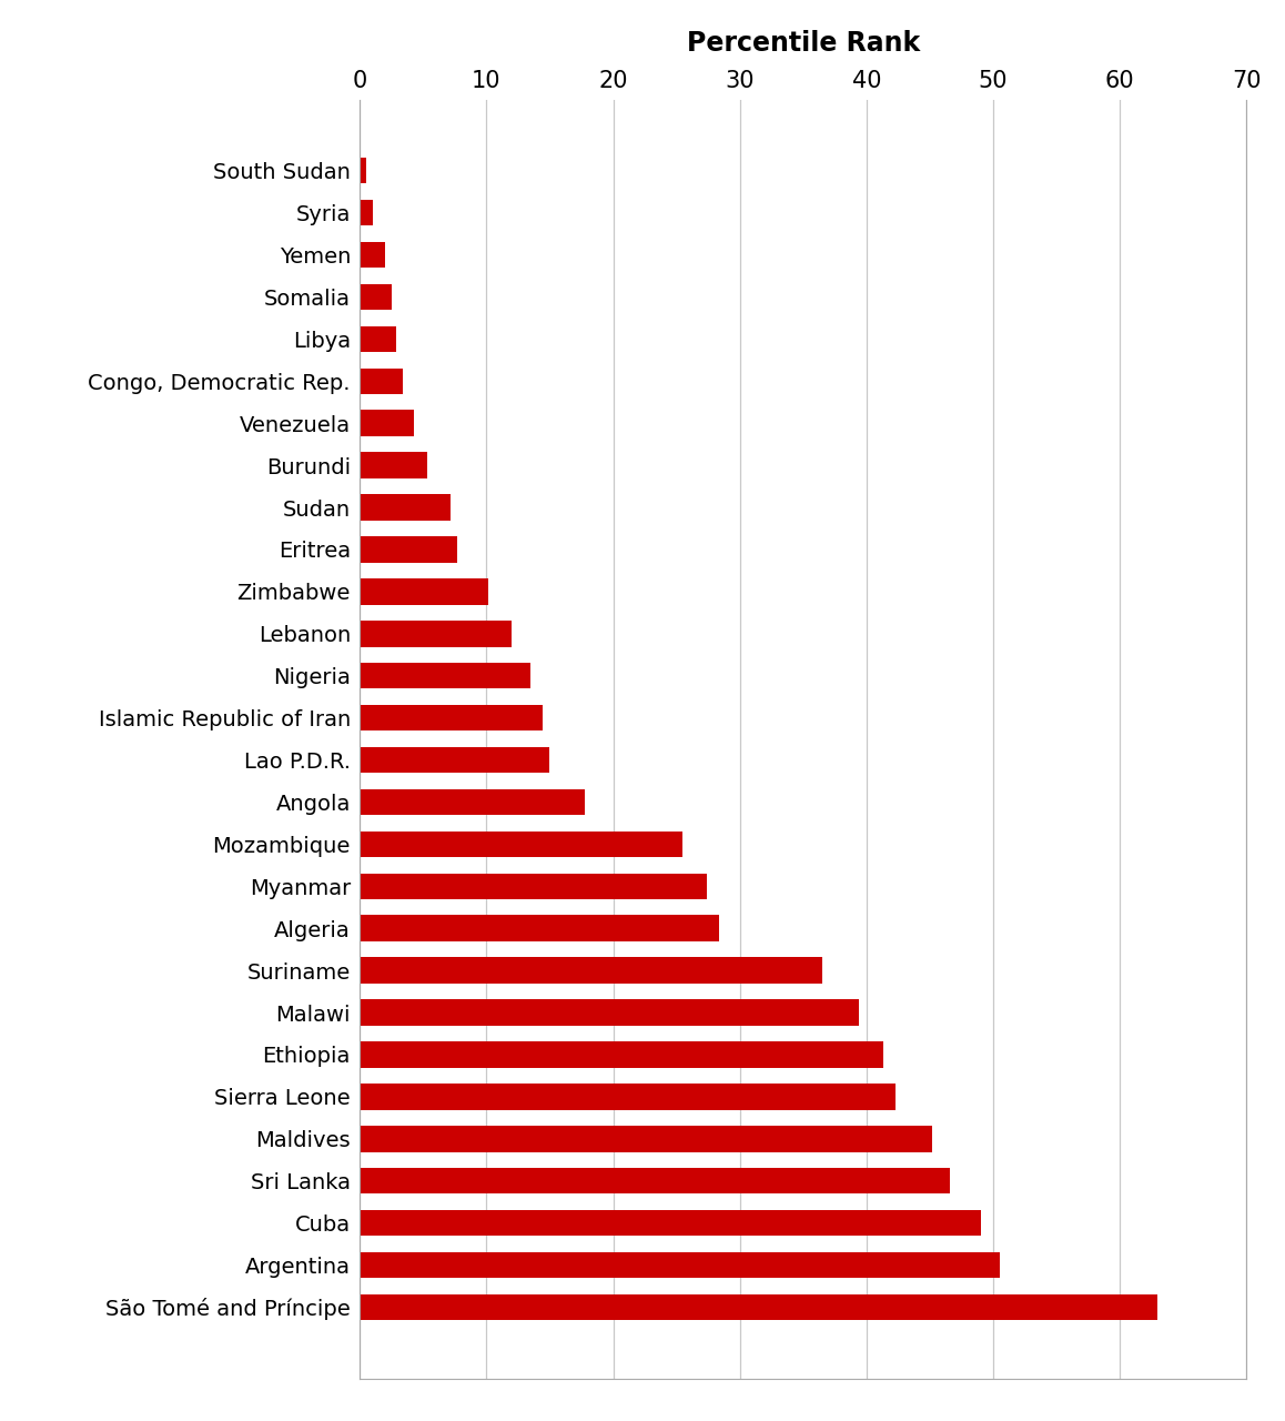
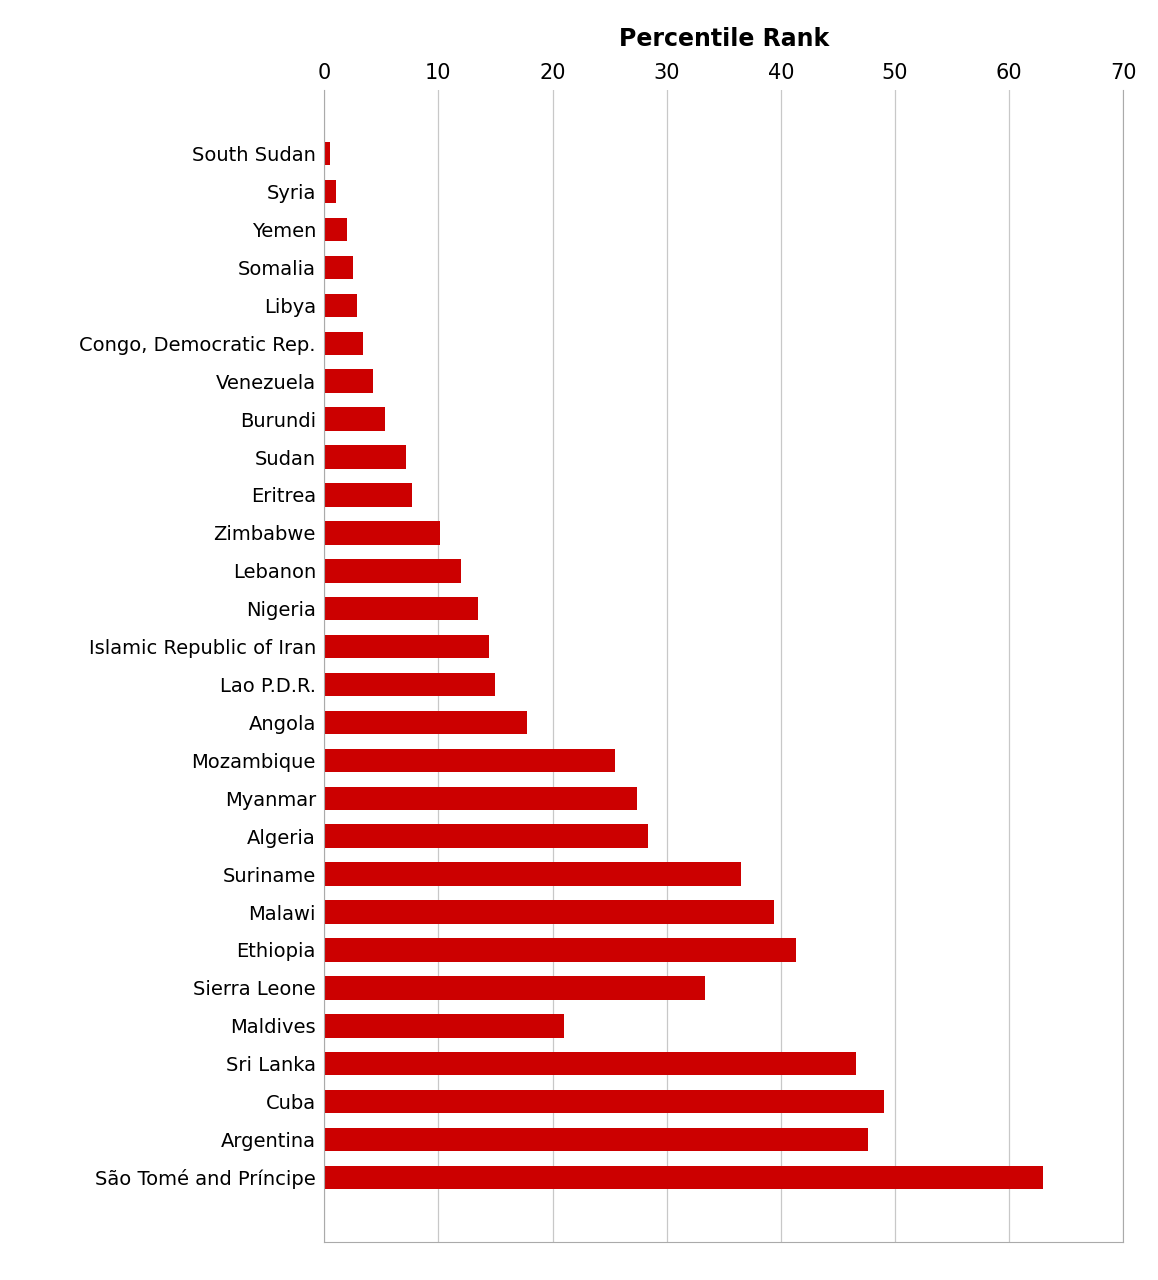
Sierra Leone: 42.3 -> 33.4
Maldives: 45.2 -> 21.0
Argentina: 50.5 -> 47.6
